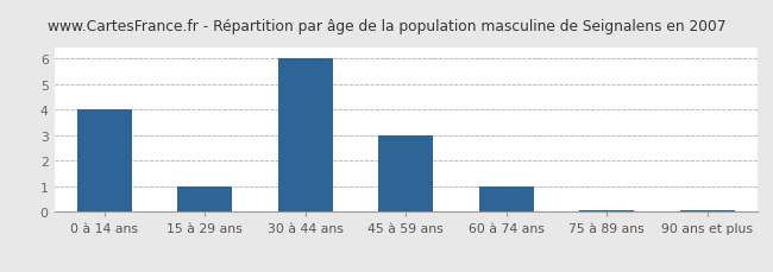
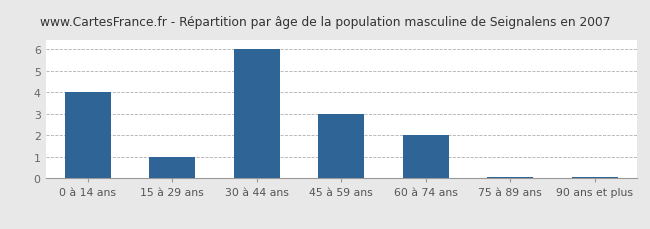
60 à 74 ans: 1.00 -> 2.00
